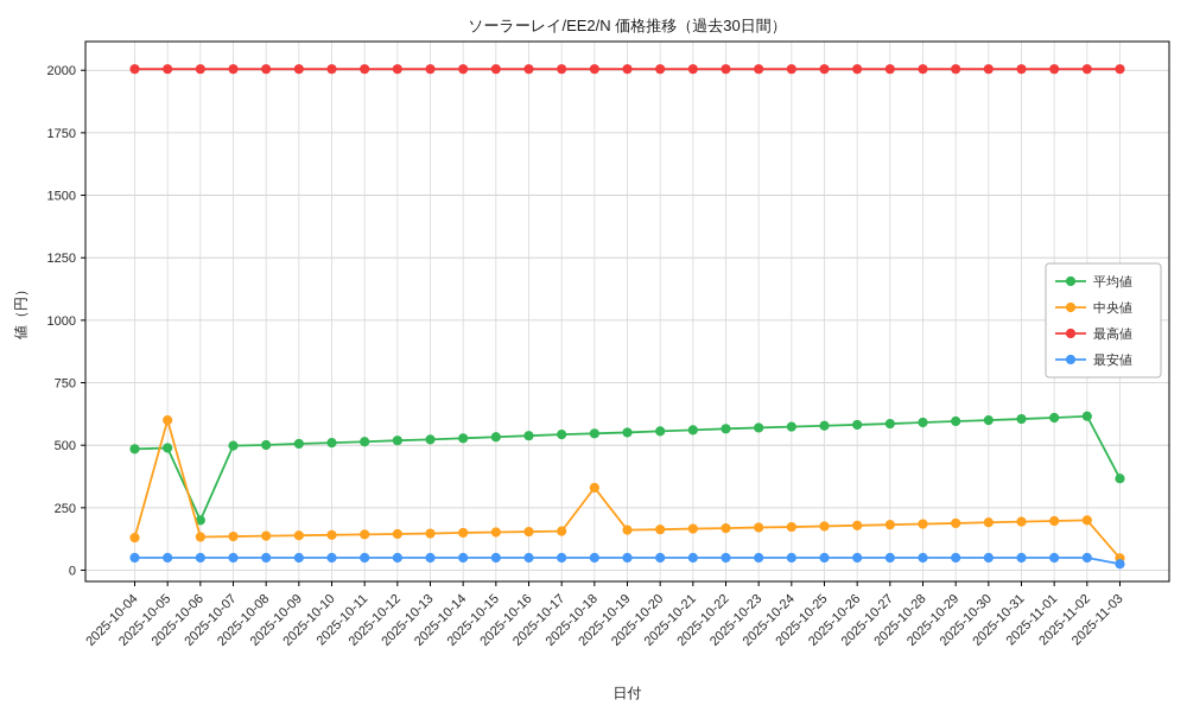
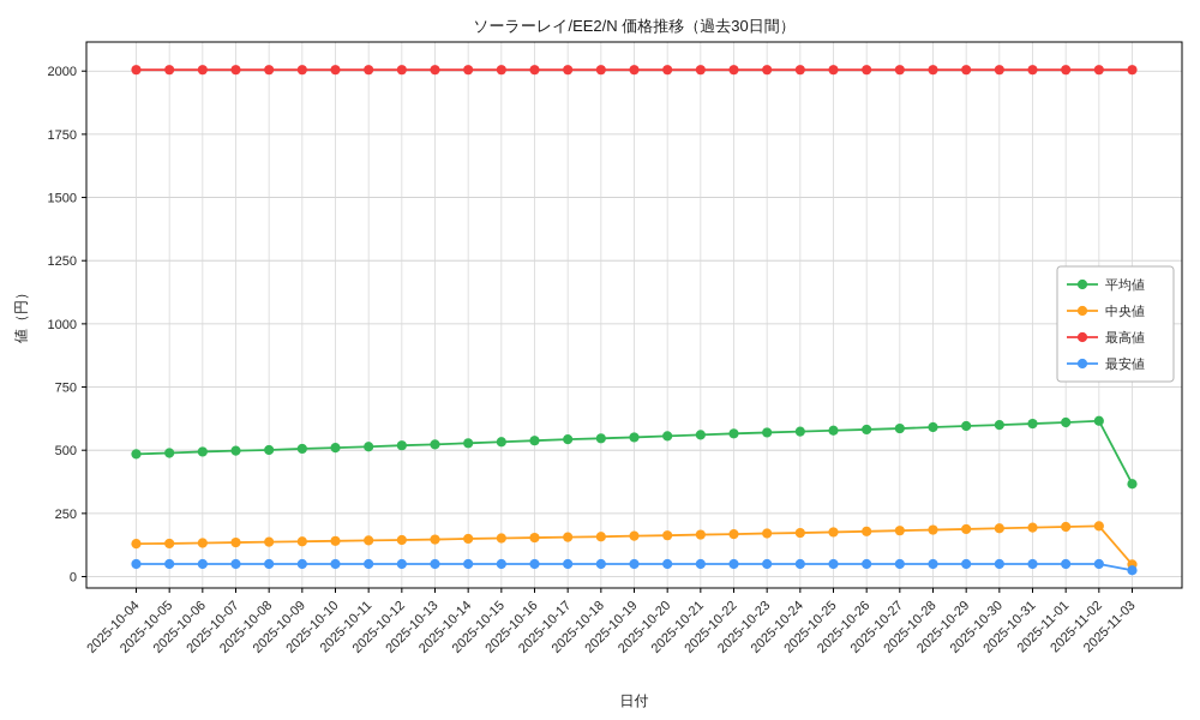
中央値/2025-10-05: 600 -> 130
平均値/2025-10-06: 200 -> 490
中央値/2025-10-18: 330 -> 160
